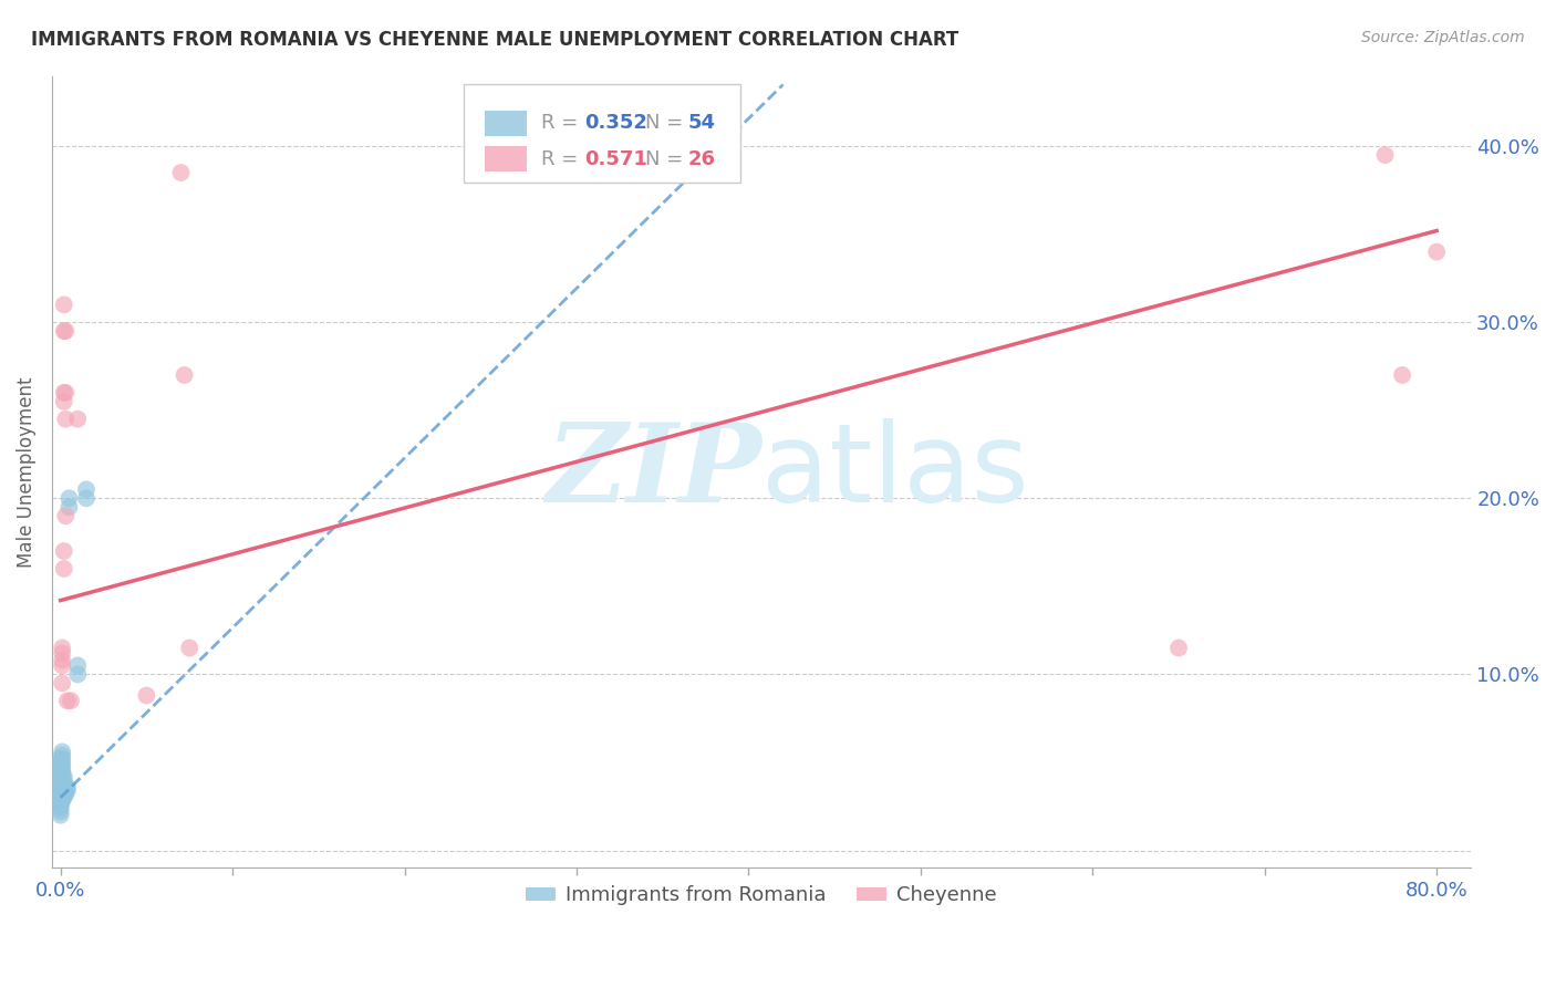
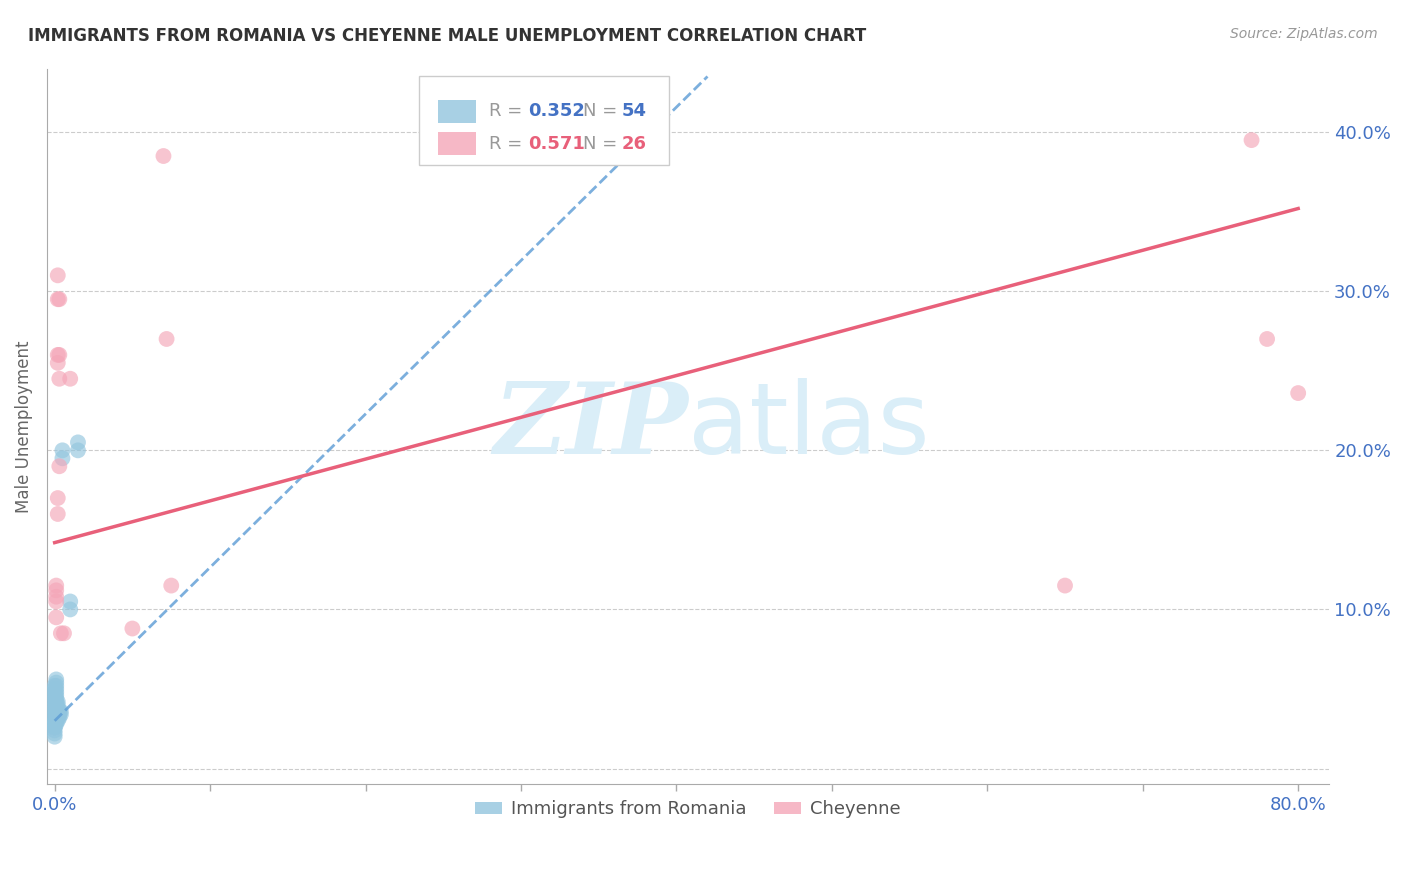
Cheyenne/80.0%: 34.0% -> 23.6%
